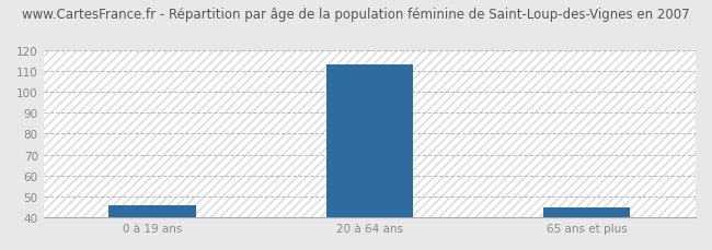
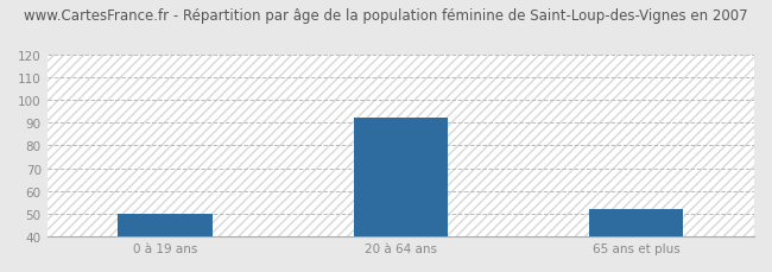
0 à 19 ans: 46 -> 50
20 à 64 ans: 113 -> 92
65 ans et plus: 45 -> 52
